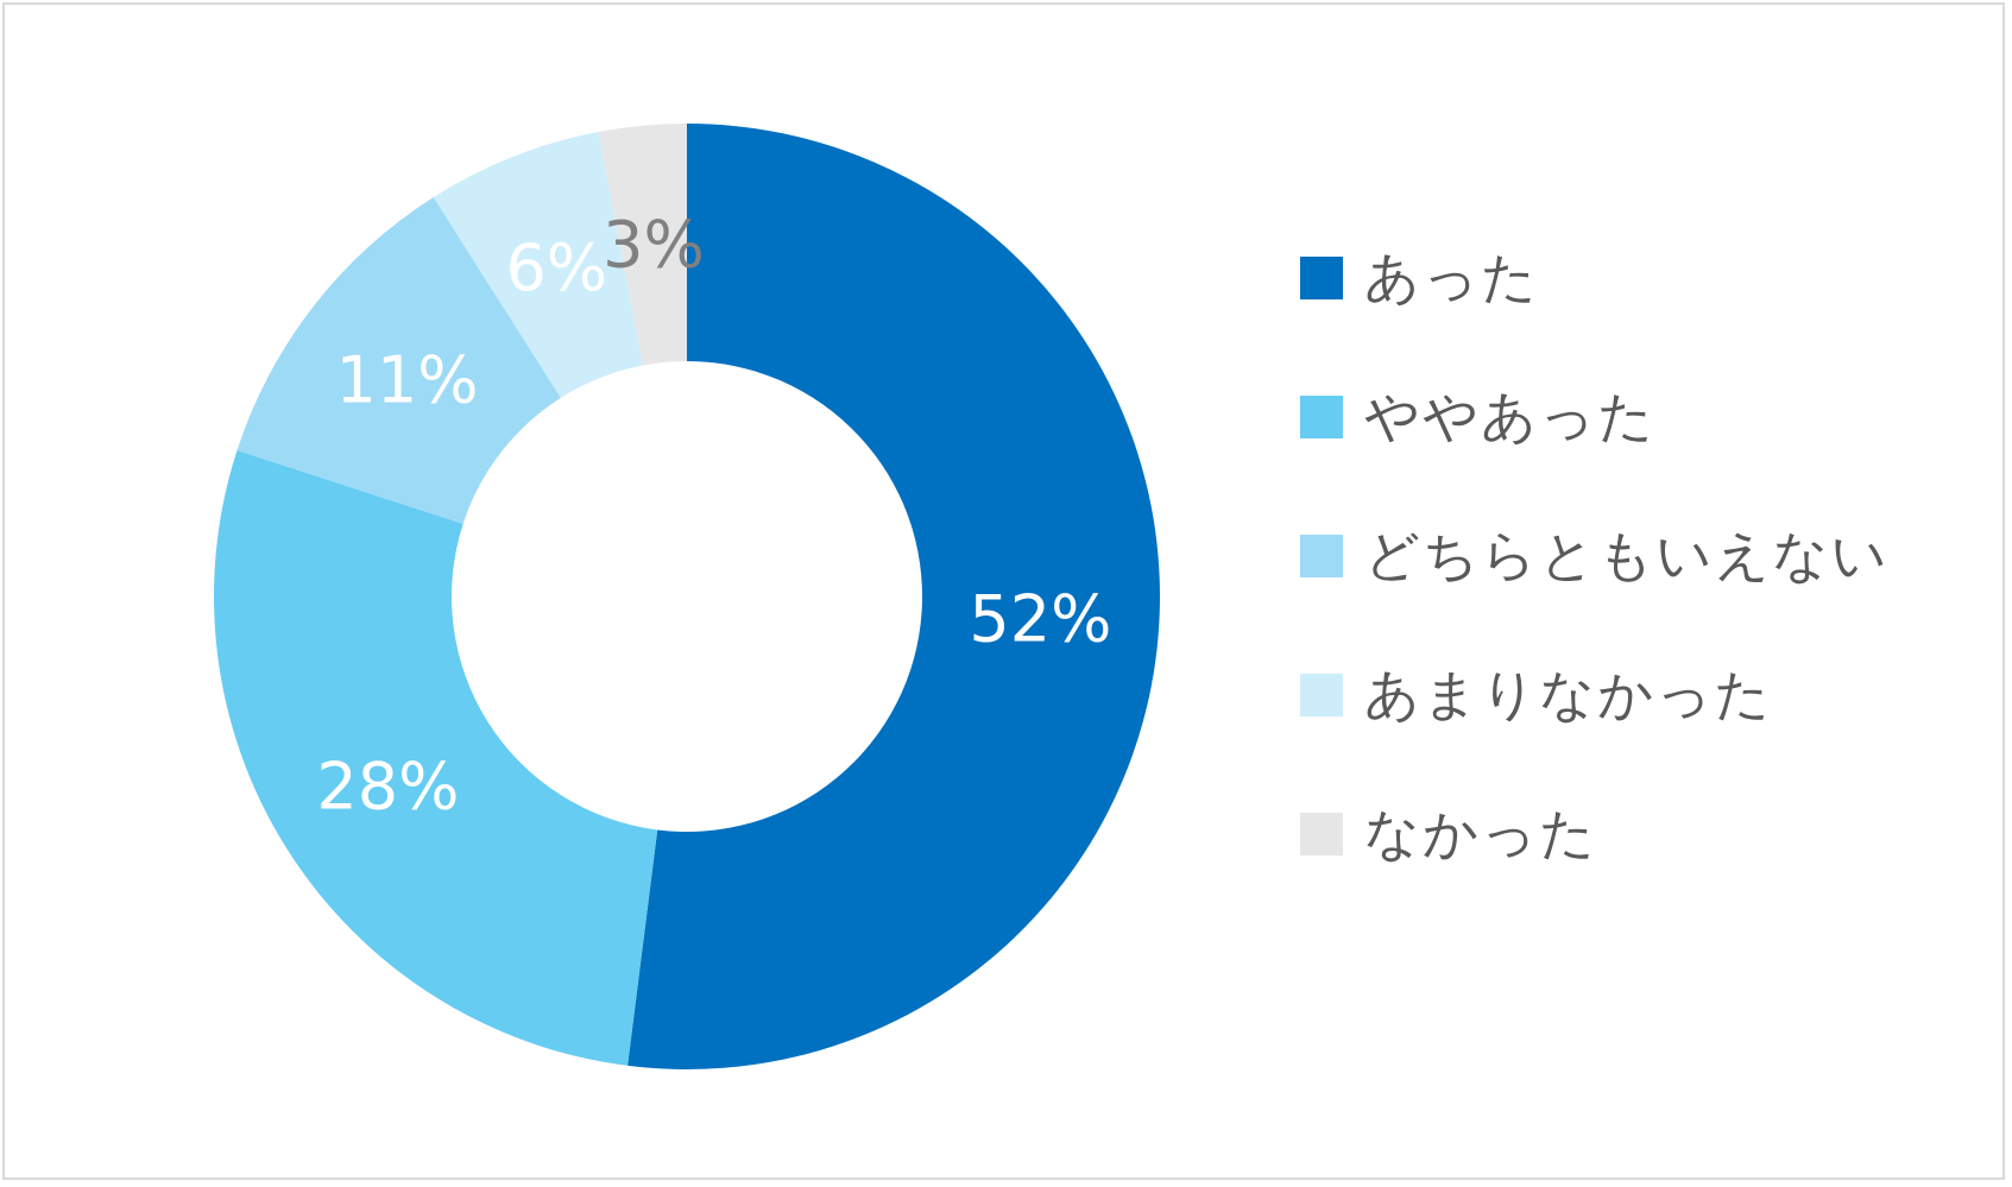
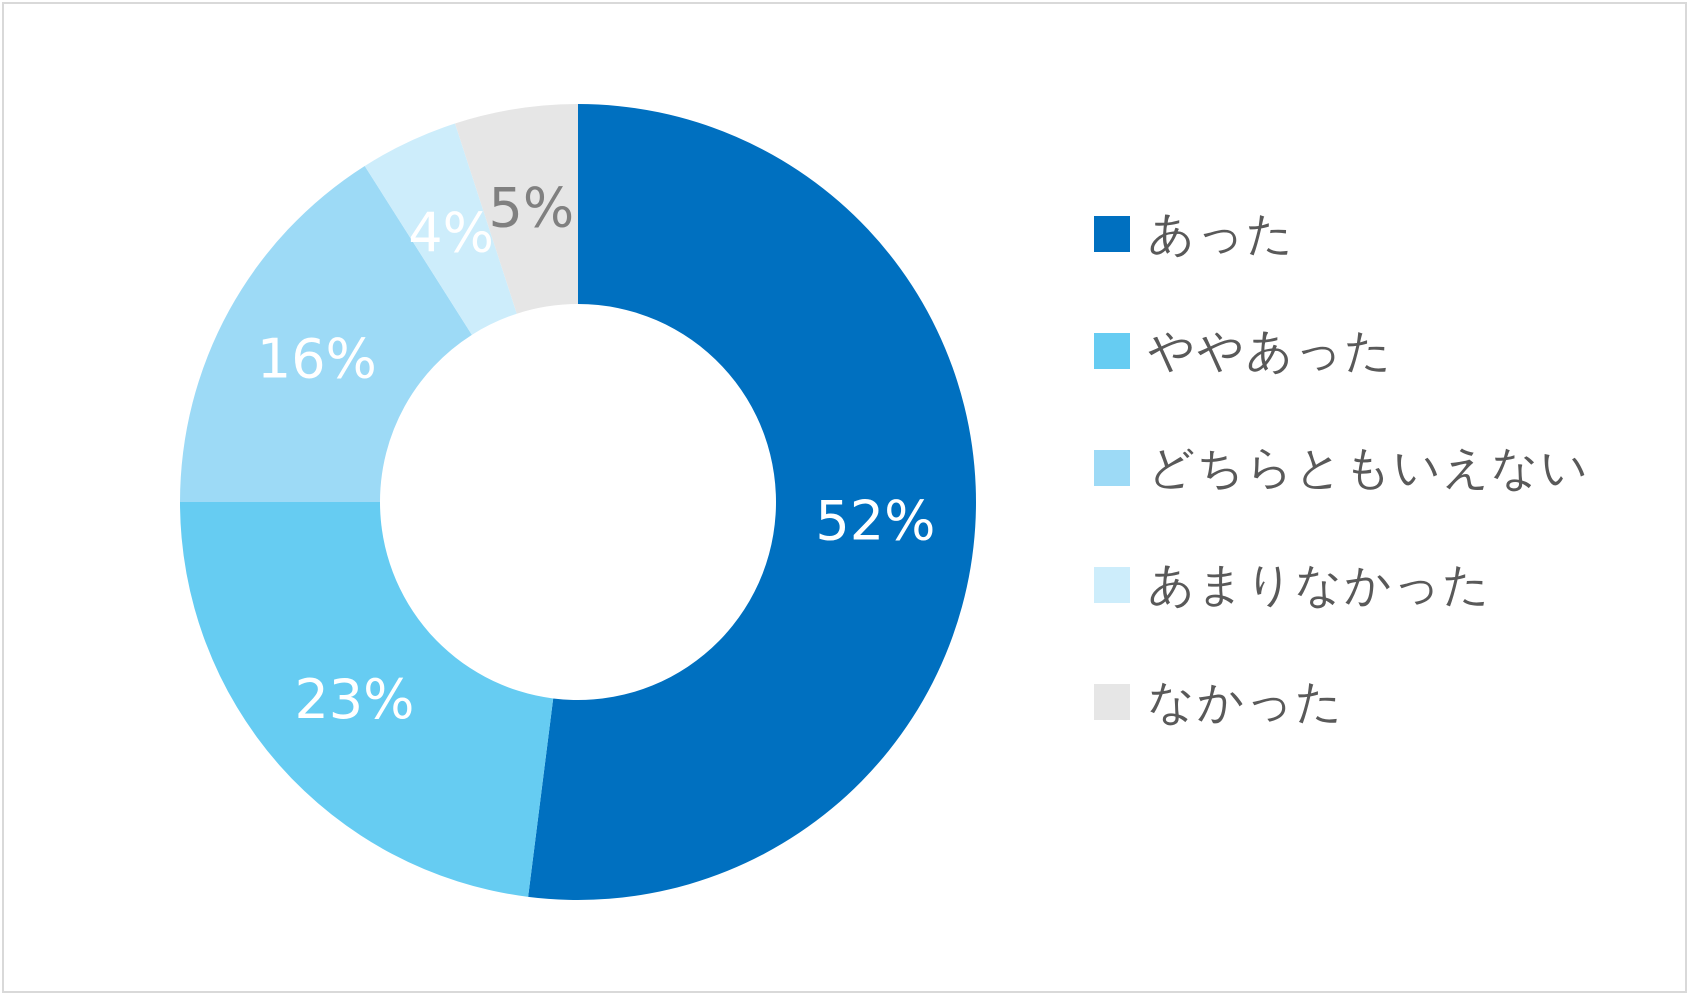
ややあった: 28% -> 23%
どちらともいえない: 11% -> 16%
あまりなかった: 6% -> 4%
なかった: 3% -> 5%
